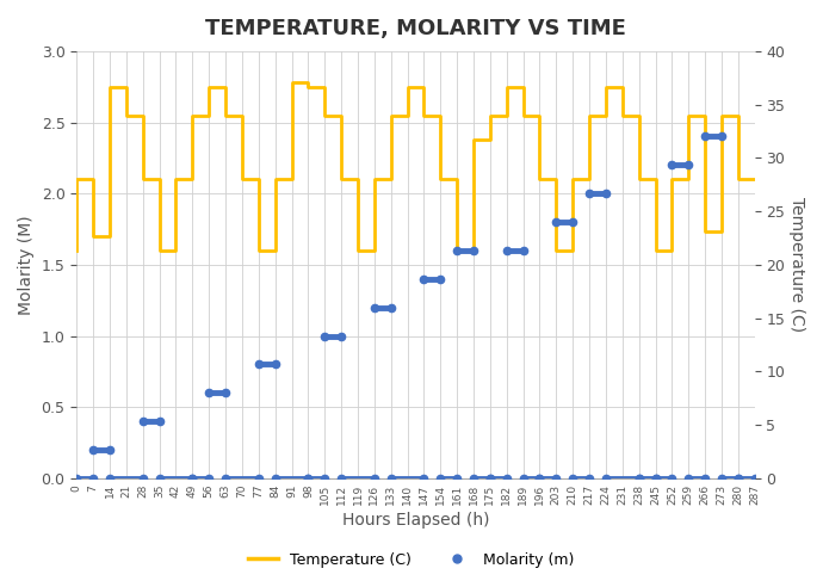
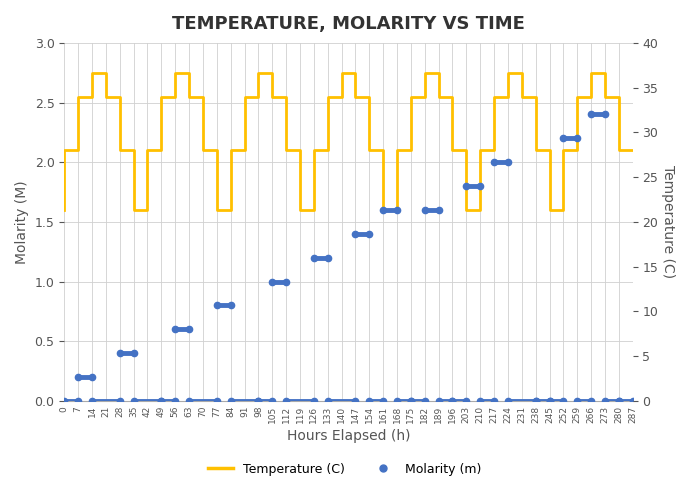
14: 1.70 -> 2.55
98: 2.78 -> 2.55
175: 2.38 -> 2.10
273: 1.73 -> 2.75
